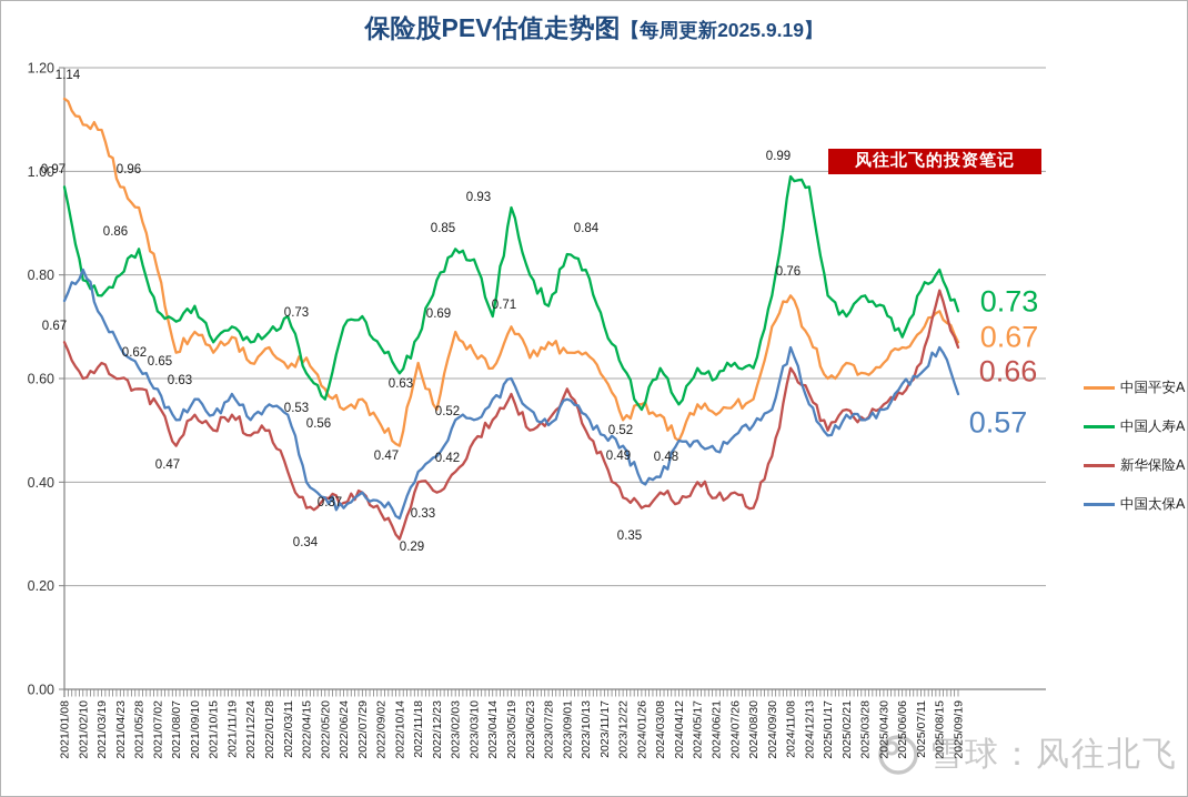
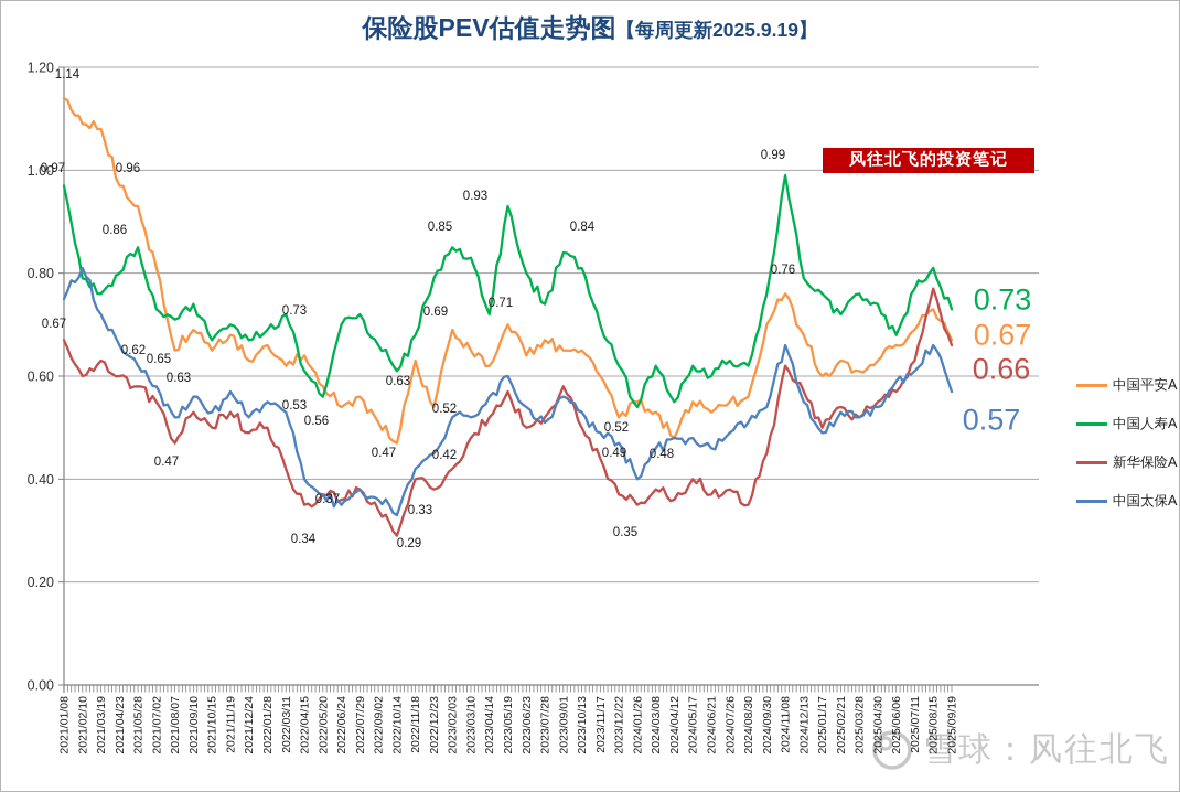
中国太保A/2024/03/08: 0.41 -> 0.46
中国人寿A/2024/12/13: 0.97 -> 0.79
